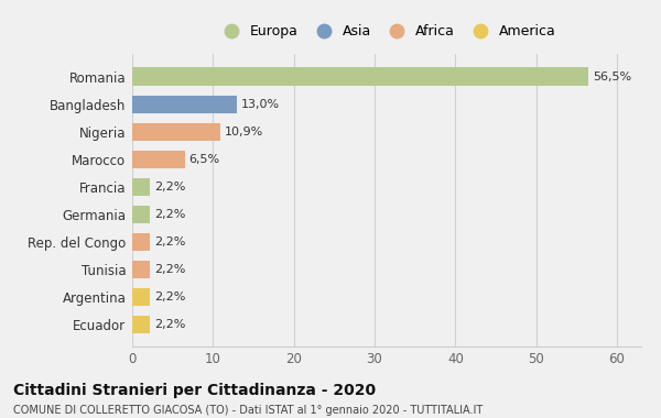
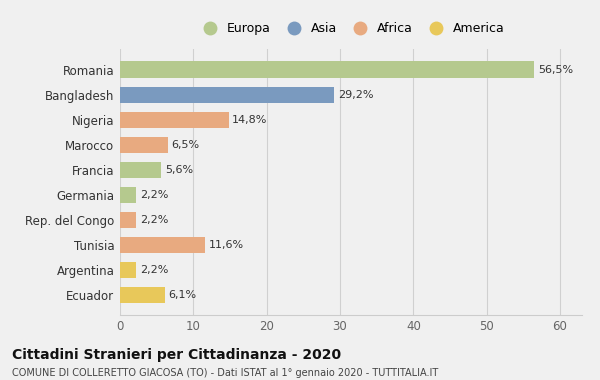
Bangladesh: 13,0% -> 29,2%
Nigeria: 10,9% -> 14,8%
Francia: 2,2% -> 5,6%
Tunisia: 2,2% -> 11,6%
Ecuador: 2,2% -> 6,1%
